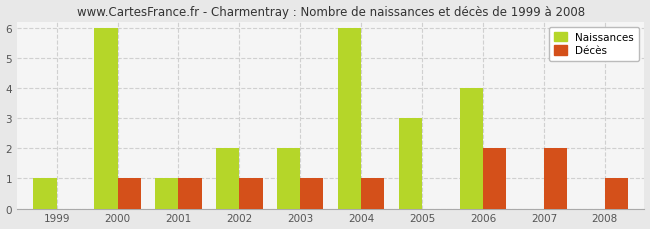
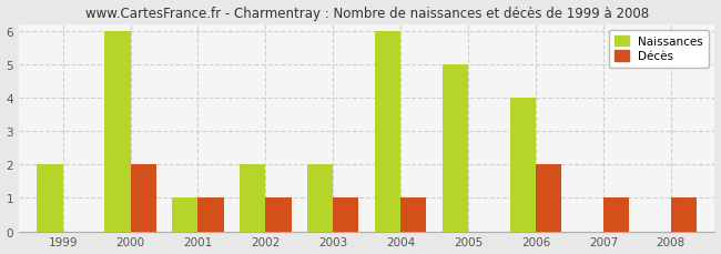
Naissances/1999: 1 -> 2
Décès/2000: 1 -> 2
Naissances/2005: 3 -> 5
Décès/2007: 2 -> 1
